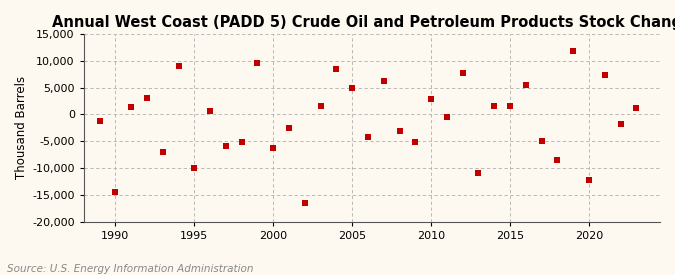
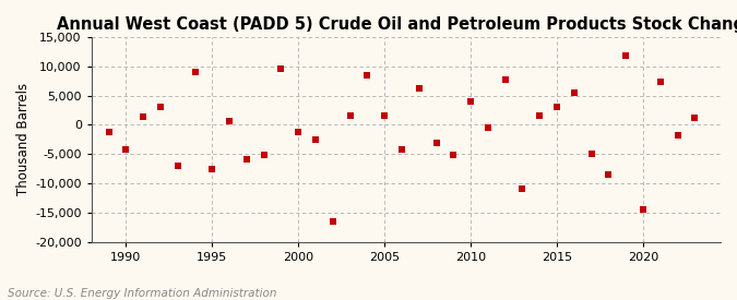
1990: -14,400 -> -4,200
1995: -10,000 -> -7,500
2000: -6,200 -> -1,200
2005: 5,000 -> 1,500
2010: 2,800 -> 4,000
2015: 1,600 -> 3,000
2020: -12,200 -> -14,500
